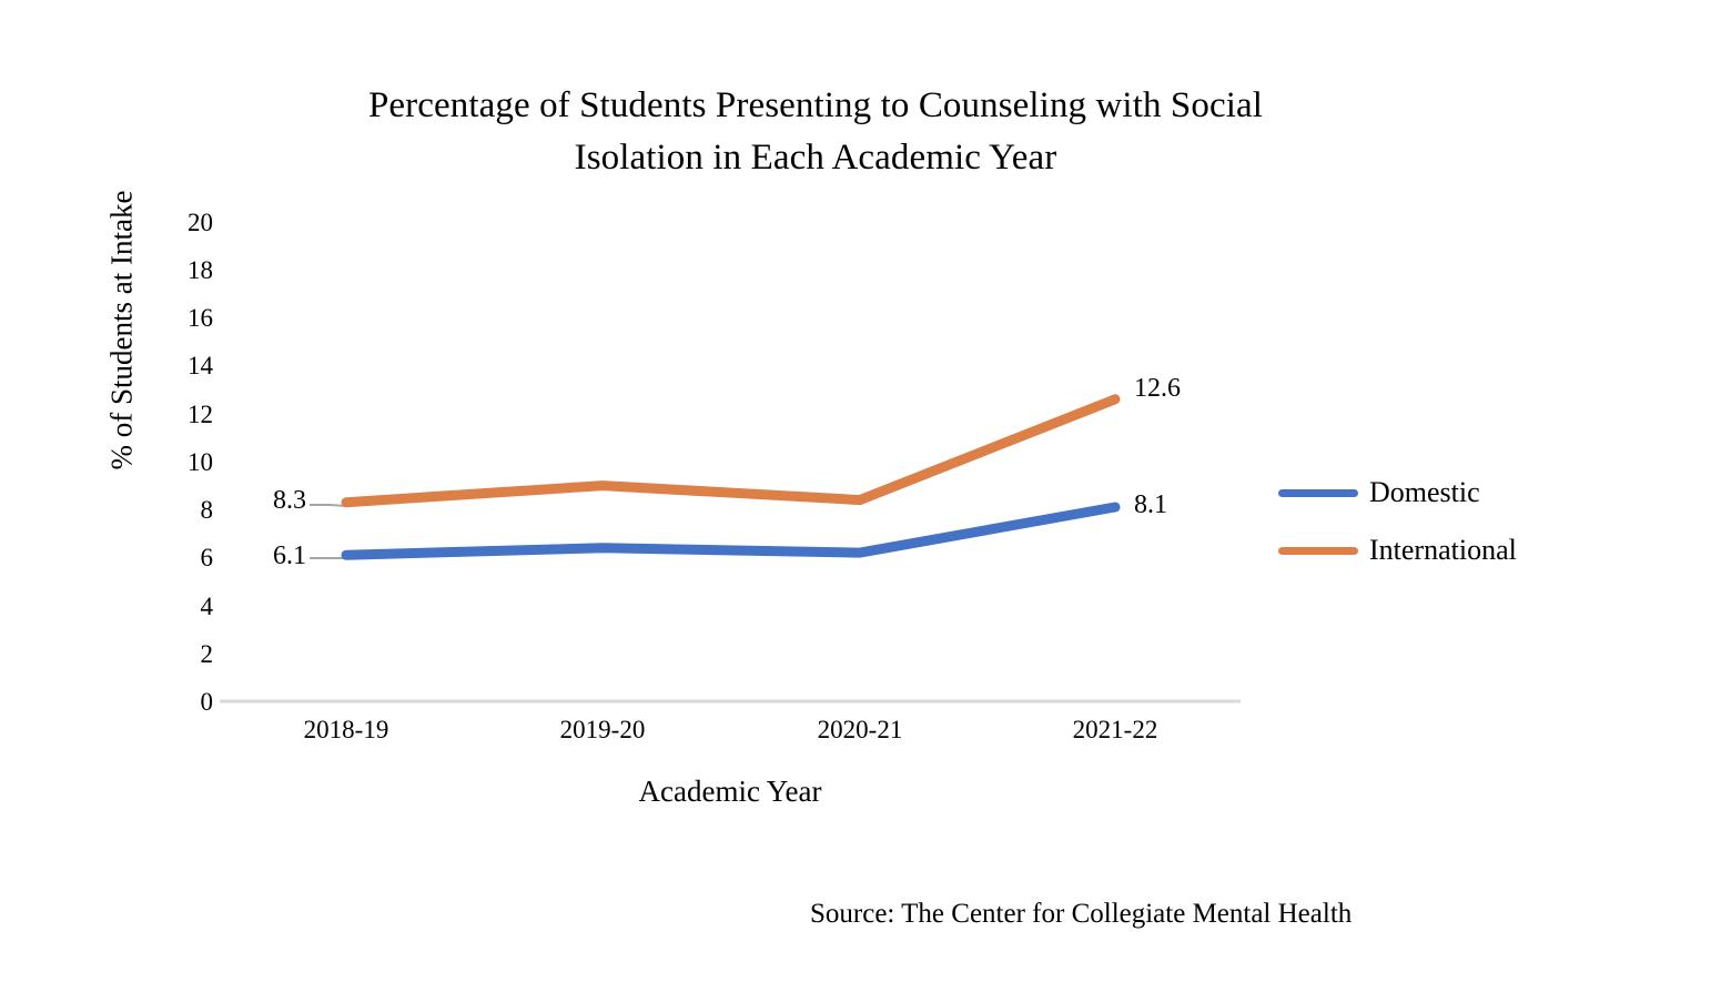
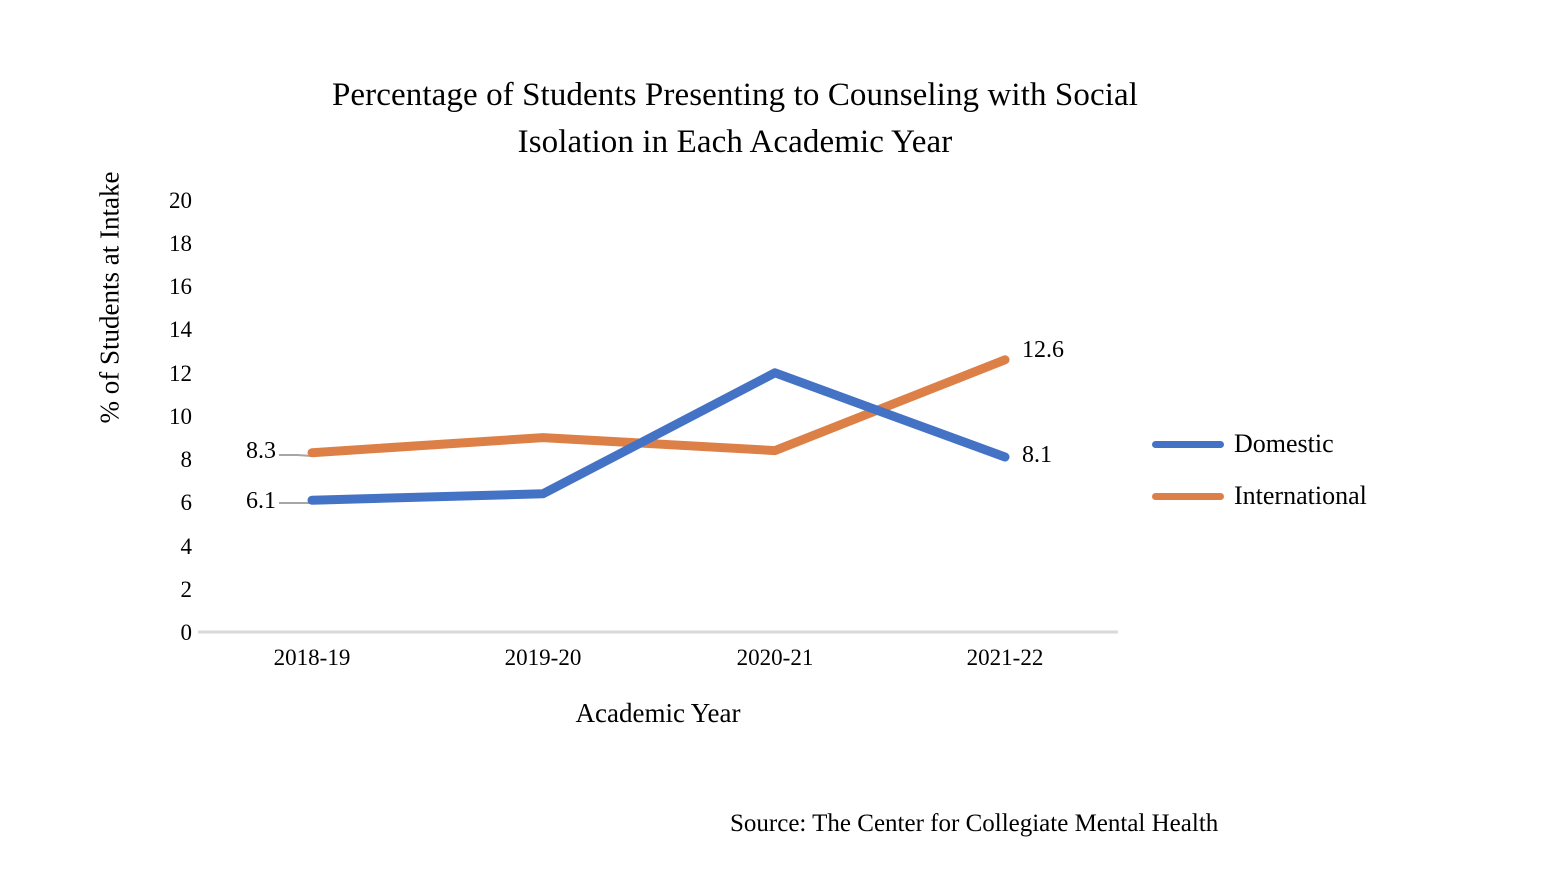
Domestic/2020-21: 6.2 -> 12.0
